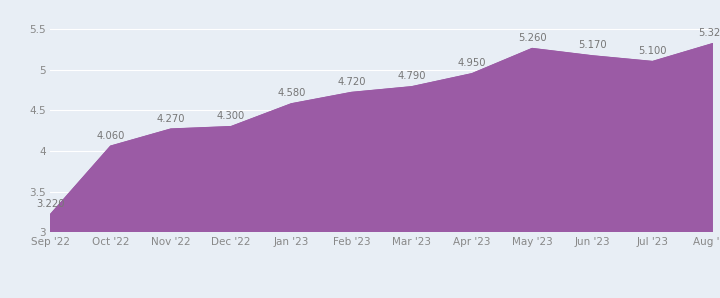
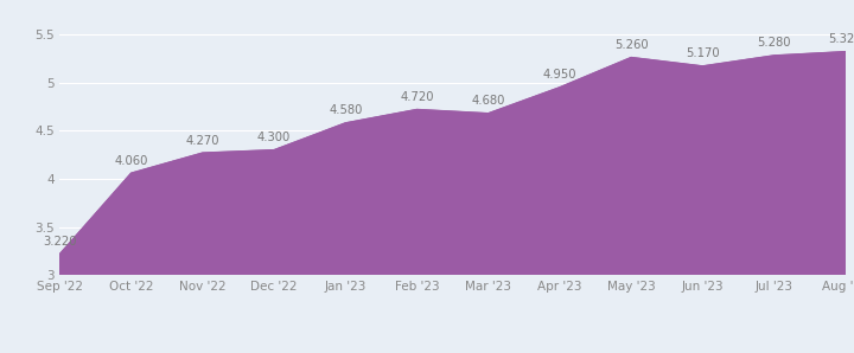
Mar '23: 4.790 -> 4.680
Jul '23: 5.100 -> 5.280
